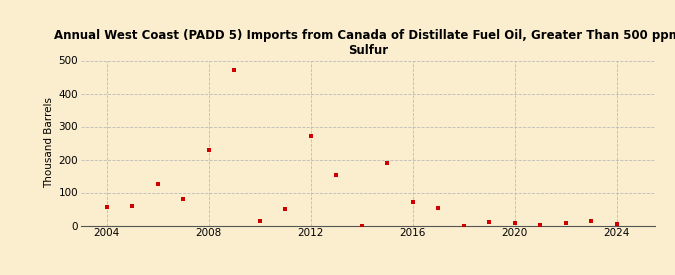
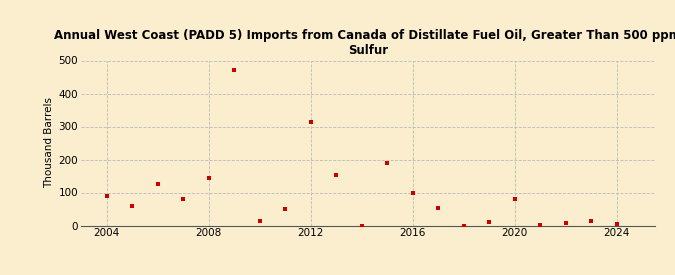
2004: 57 -> 90
2008: 228 -> 145
2012: 270 -> 315
2016: 71 -> 100
2020: 8 -> 80
